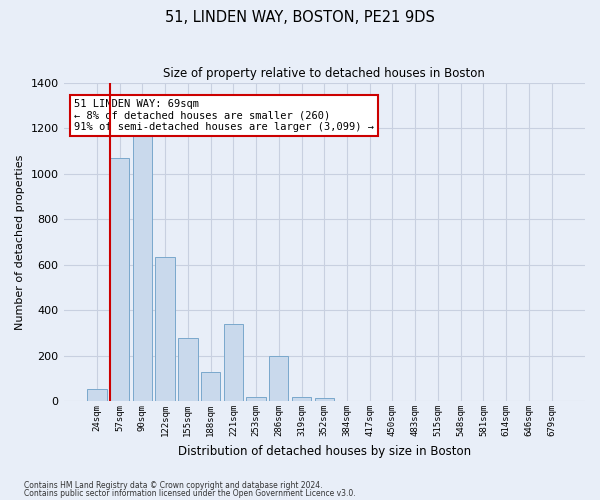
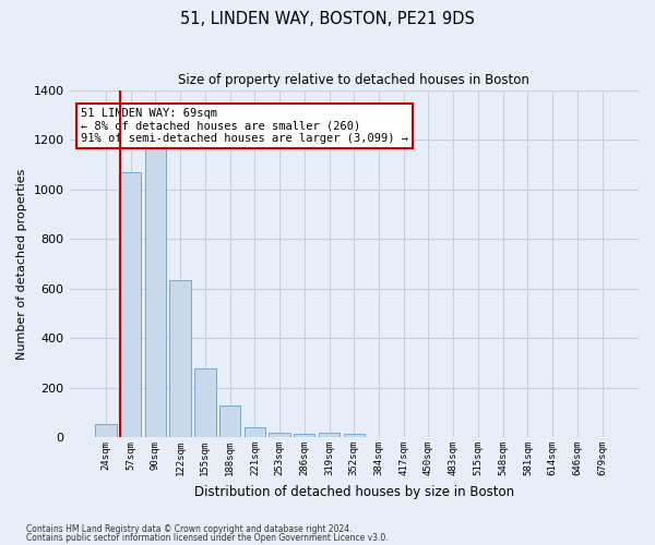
221sqm: 340 -> 40
286sqm: 200 -> 15
